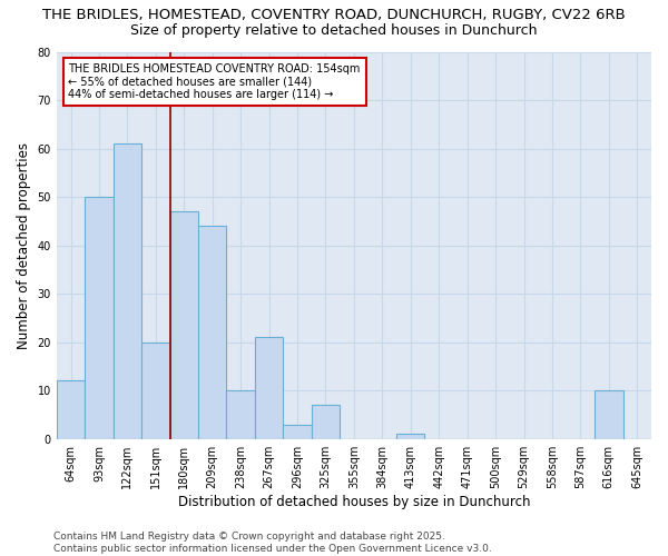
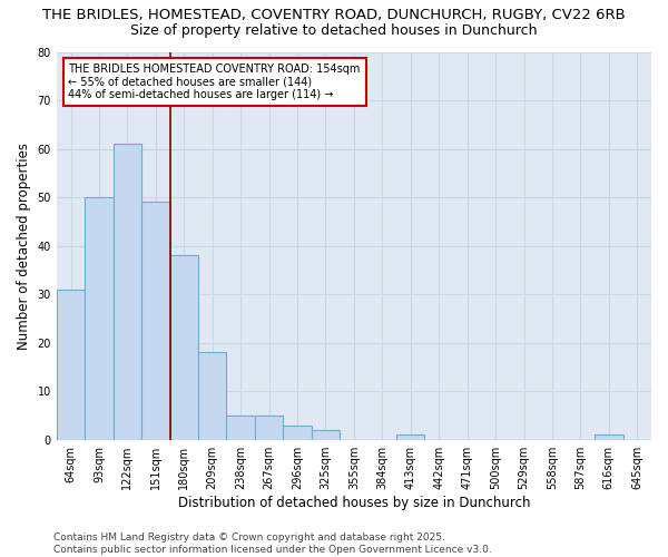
64sqm: 12 -> 31
151sqm: 20 -> 49
180sqm: 47 -> 38
209sqm: 44 -> 18
238sqm: 10 -> 5
267sqm: 21 -> 5
325sqm: 7 -> 2
616sqm: 10 -> 1
